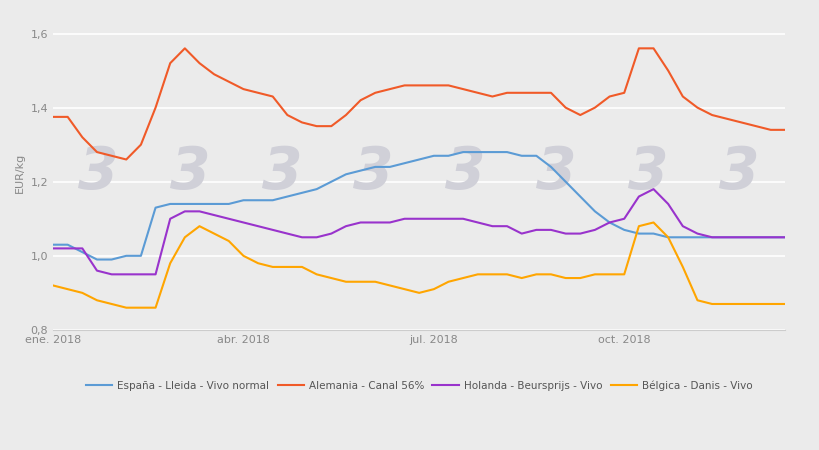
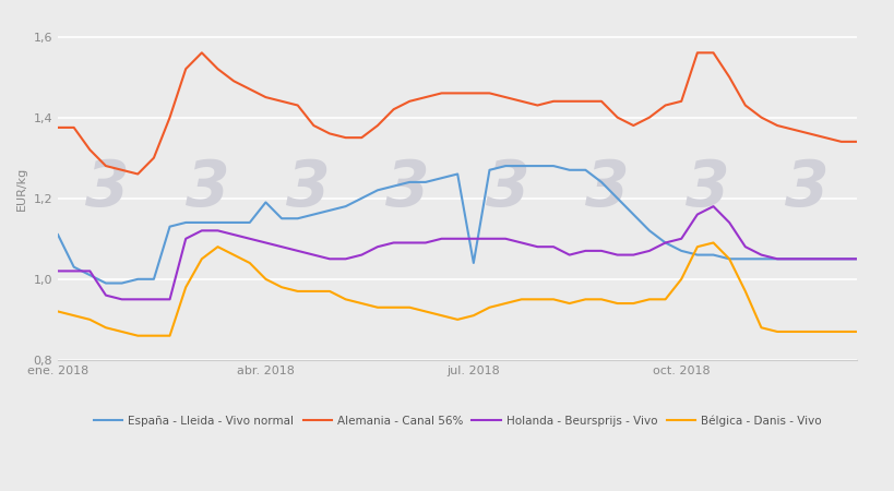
España - Lleida - Vivo normal/ene. 2018: 1,03 -> 1,11
España - Lleida - Vivo normal/abr. 2018: 1,15 -> 1,19
España - Lleida - Vivo normal/jul. 2018: 1,27 -> 1,04
Bélgica - Danis - Vivo/oct. 2018: 0,95 -> 1,00
